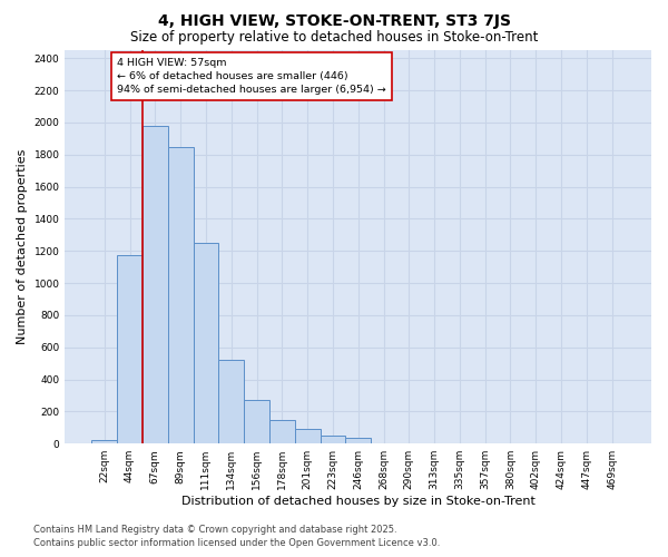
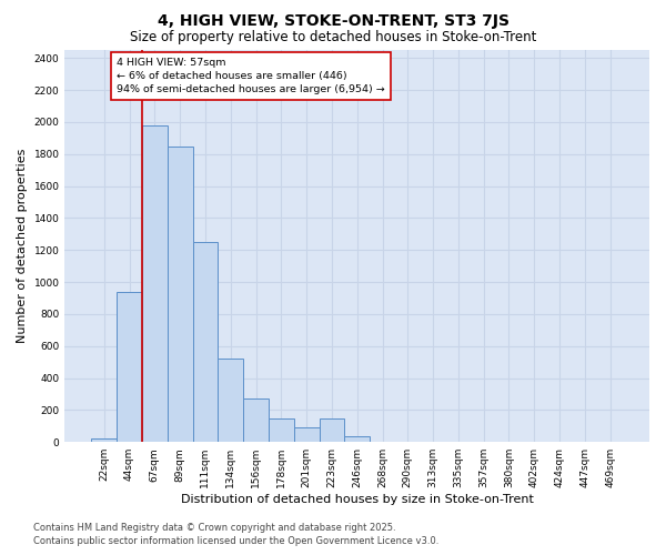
44sqm: 1180 -> 940
223sqm: 50 -> 150
